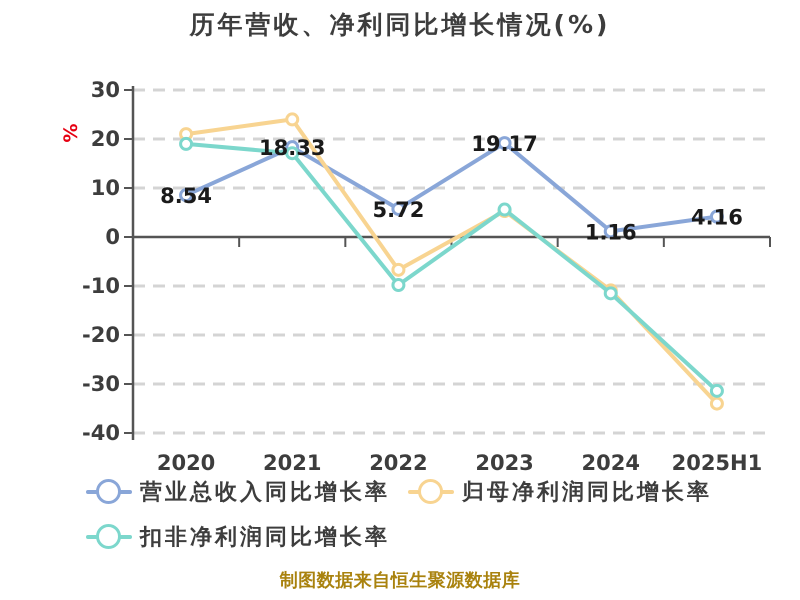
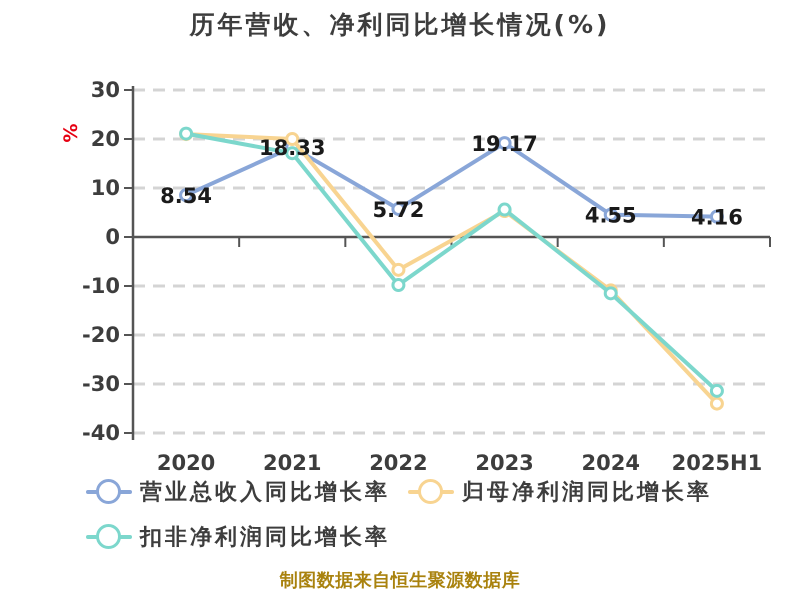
扣非净利润同比增长率/2020: 19 -> 21
归母净利润同比增长率/2021: 24 -> 20
营业总收入同比增长率/2024: 1.16 -> 4.55
